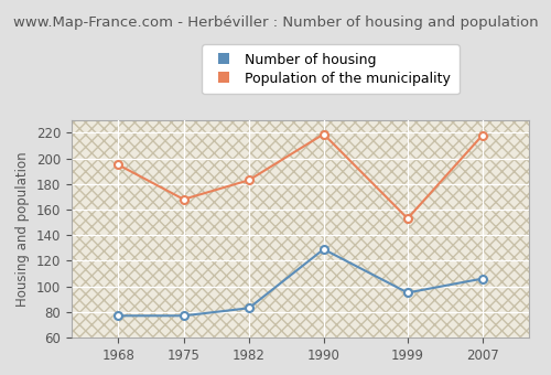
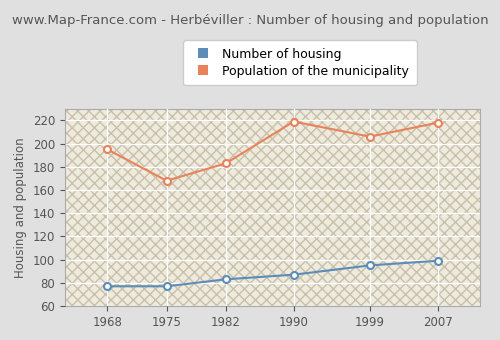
Number of housing/1990: 129 -> 87
Population of the municipality/1999: 153 -> 206
Number of housing/2007: 106 -> 99
